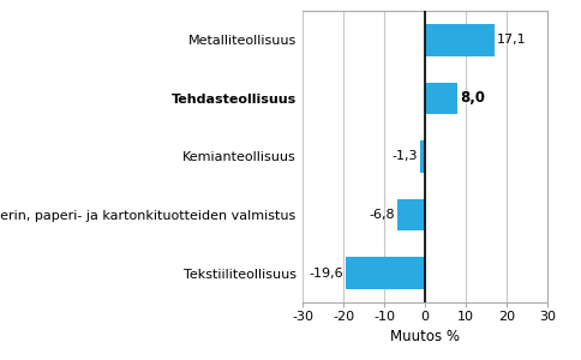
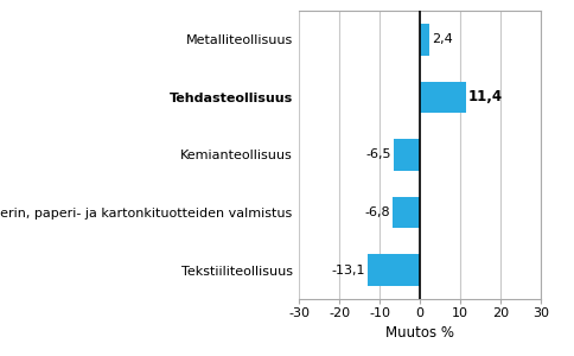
Metalliteollisuus: 17,1 -> 2,4
Tehdasteollisuus: 8,0 -> 11,4
Kemianteollisuus: -1,3 -> -6,5
Tekstiiliteollisuus: -19,6 -> -13,1
